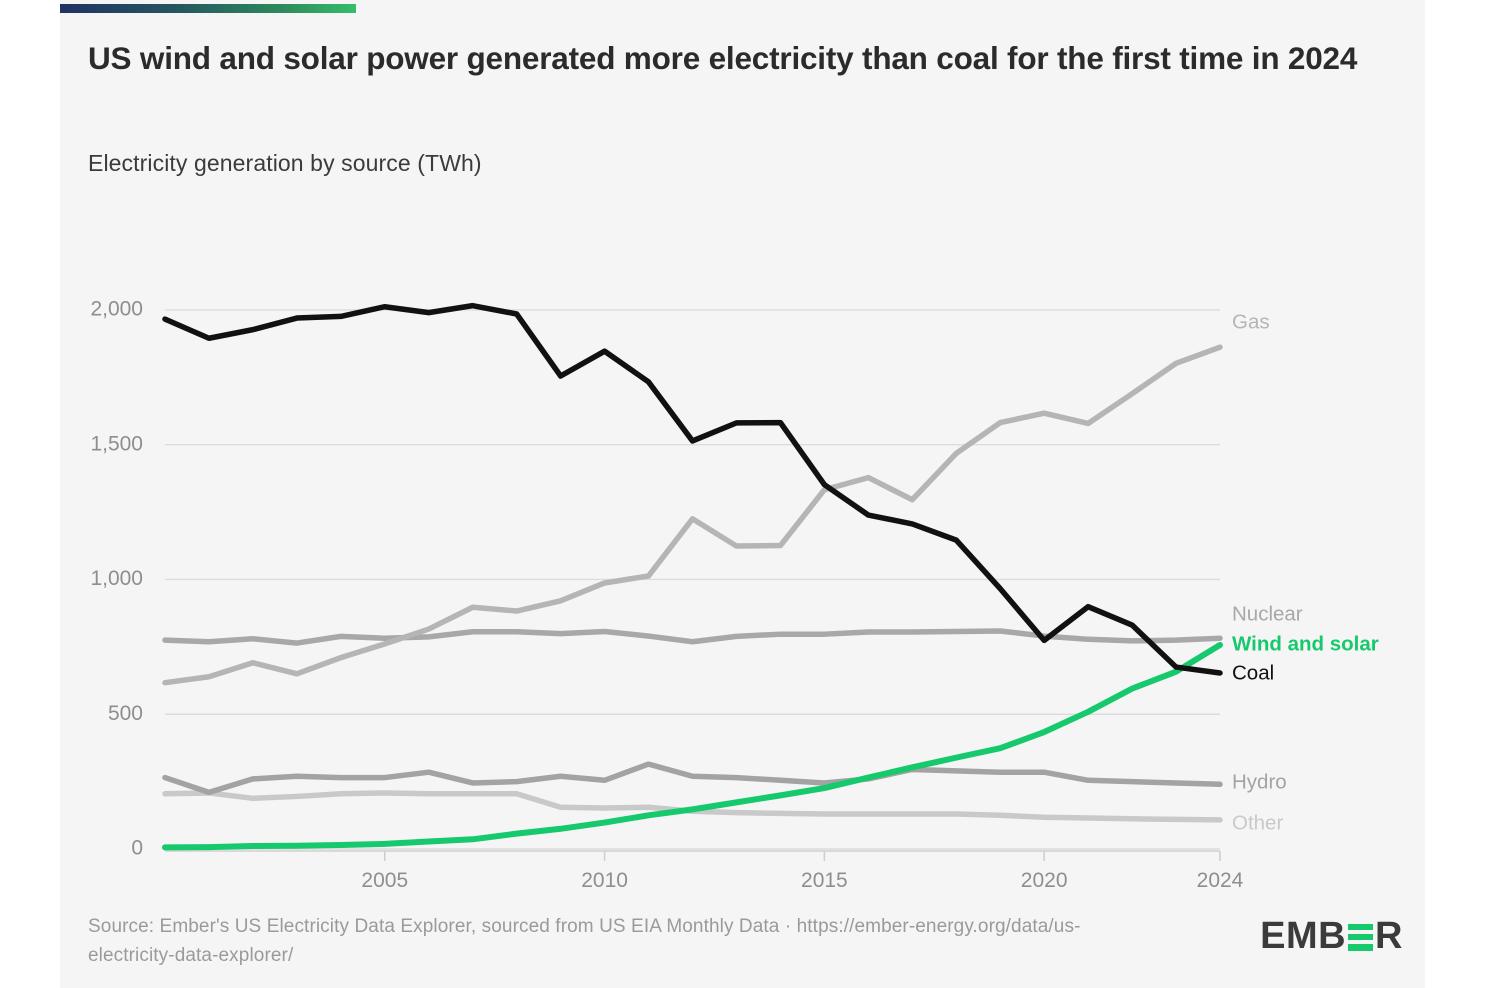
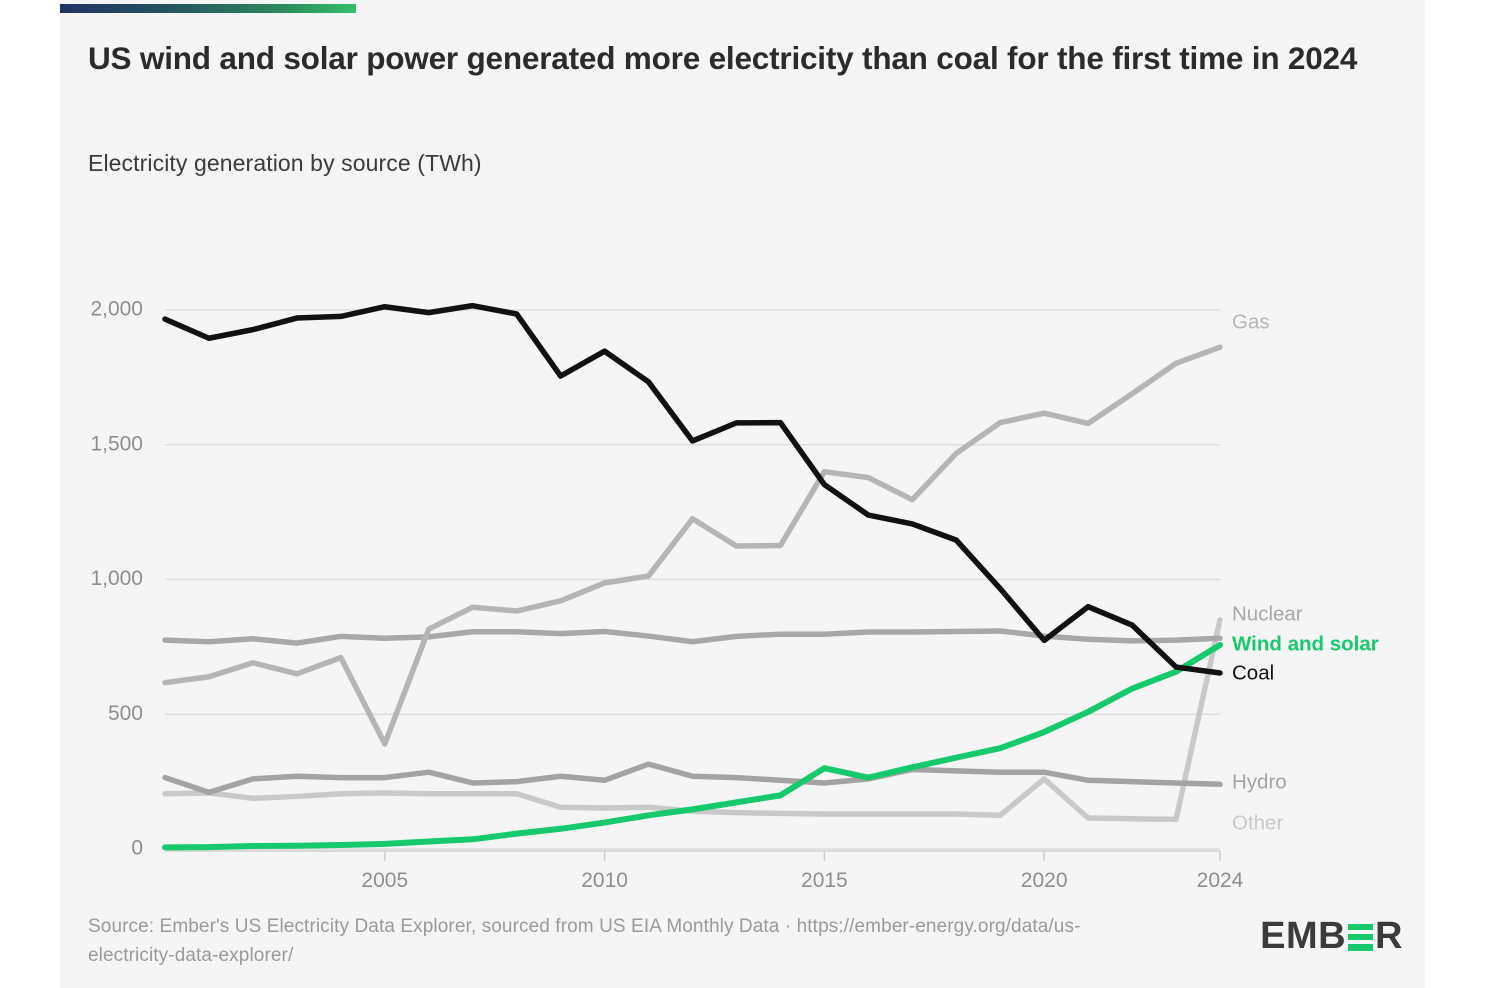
Gas/2005: 760 -> 390
Gas/2015: 1330 -> 1400
Wind and solar/2015: 230 -> 300
Other/2020: 120 -> 260
Other/2024: 110 -> 850
